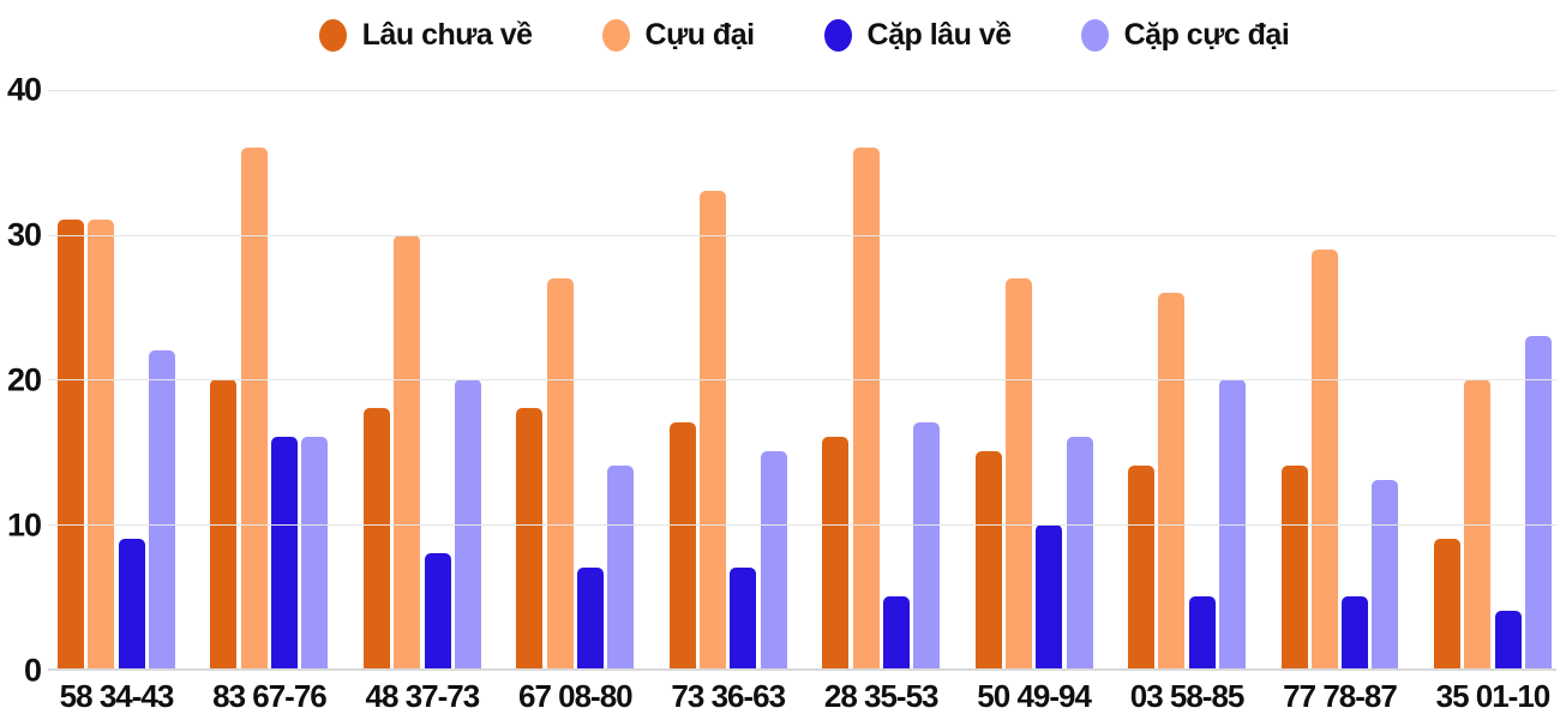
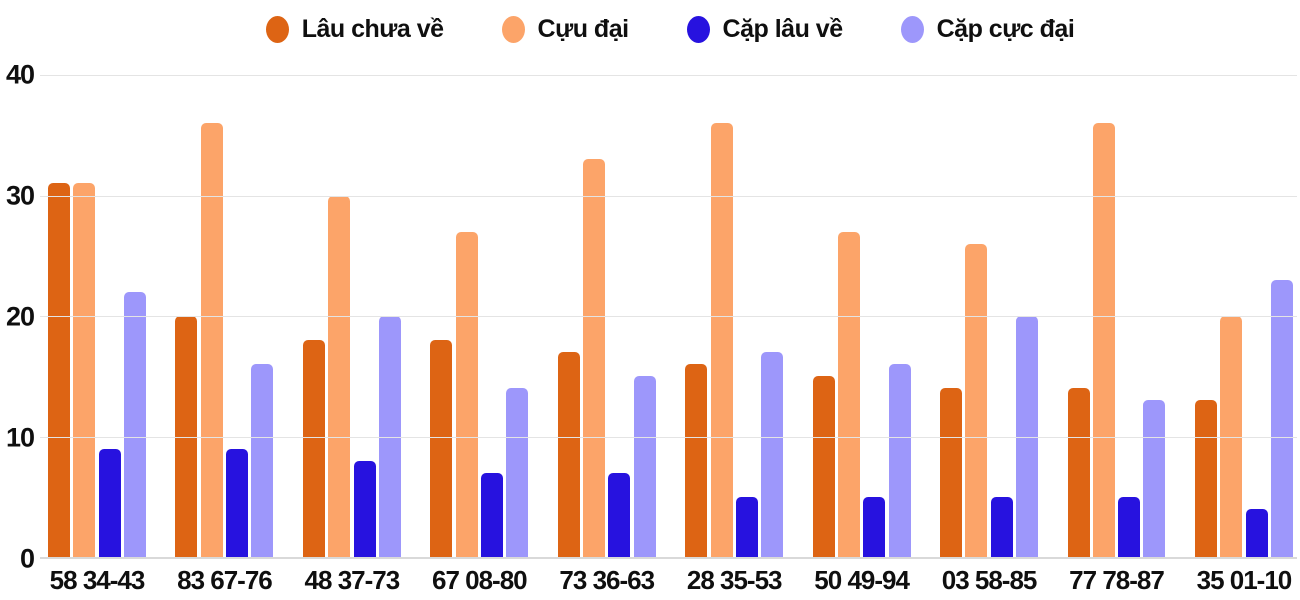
Cặp lâu về/83 67-76: 16 -> 9
Cặp lâu về/50 49-94: 10 -> 5
Cựu đại/77 78-87: 29 -> 36
Lâu chưa về/35 01-10: 9 -> 13
